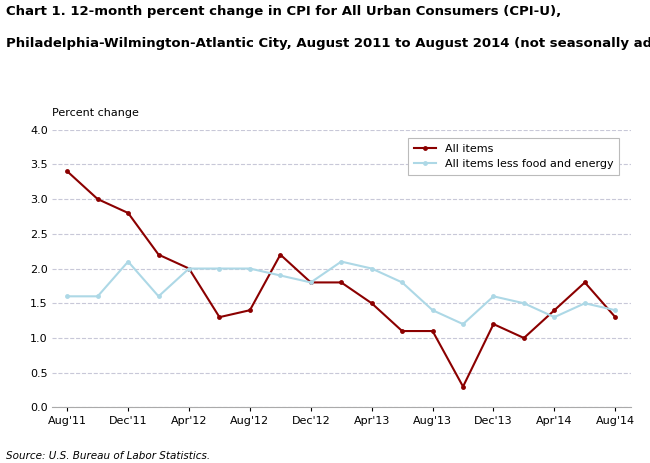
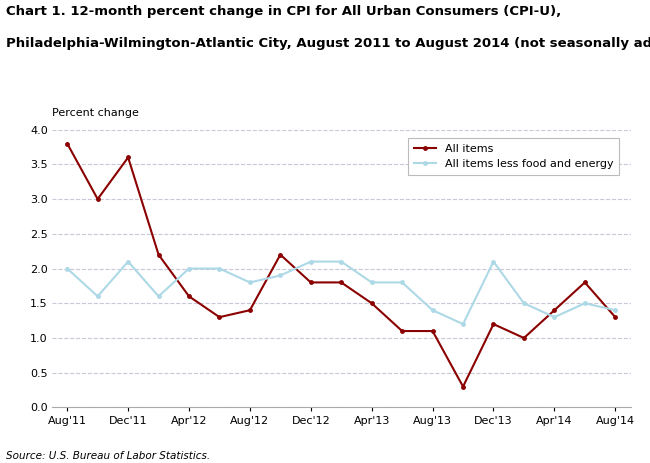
All items/Aug'11: 3.4 -> 3.8
All items less food and energy/Aug'11: 1.6 -> 2.0
All items/Dec'11: 2.8 -> 3.6
All items/Apr'12: 2.0 -> 1.6
All items less food and energy/Aug'12: 2.0 -> 1.8
All items less food and energy/Dec'12: 1.8 -> 2.1
All items less food and energy/Apr'13: 2.0 -> 1.8
All items less food and energy/Dec'13: 1.6 -> 2.1
